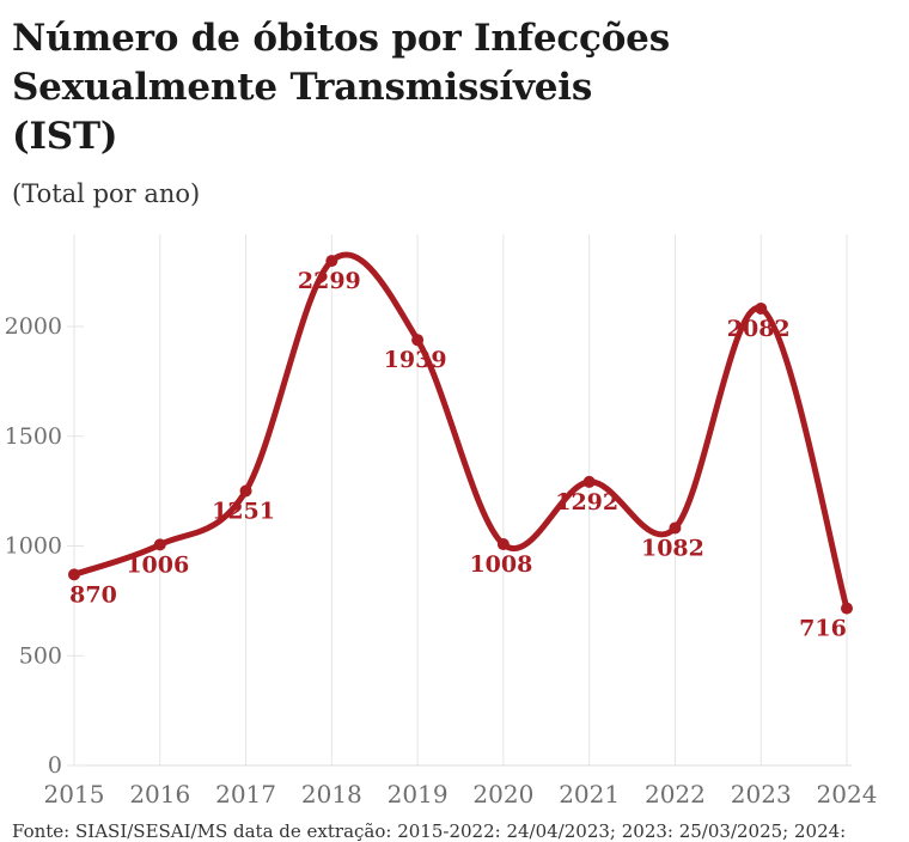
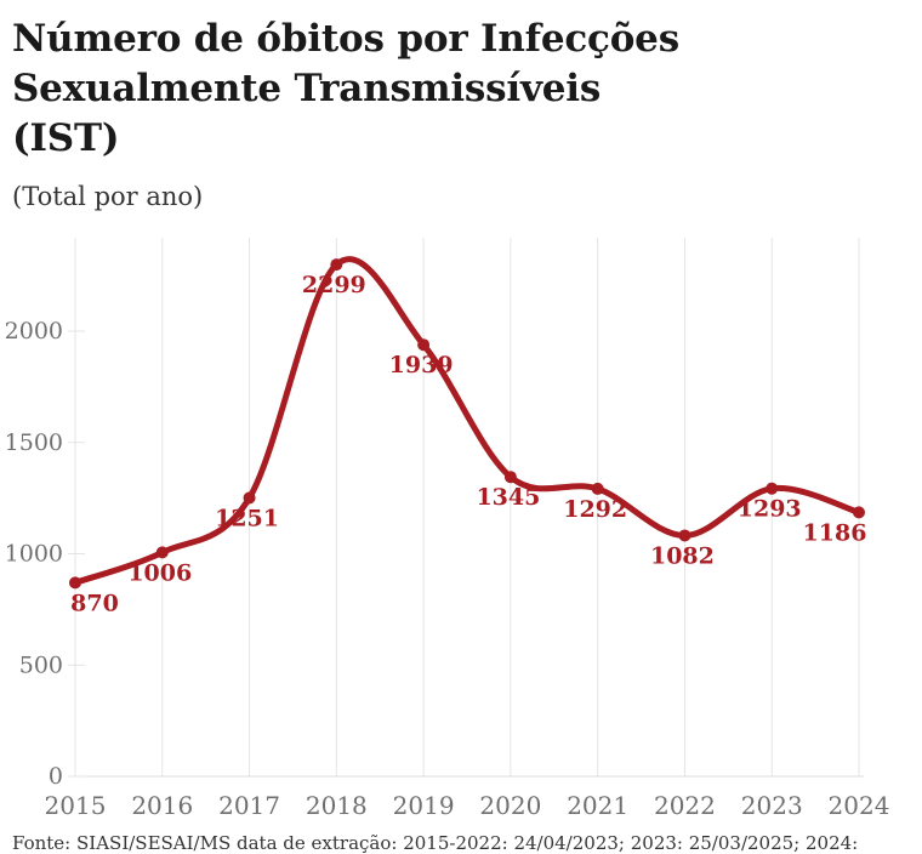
2020: 1008 -> 1345
2023: 2082 -> 1293
2024: 716 -> 1186
